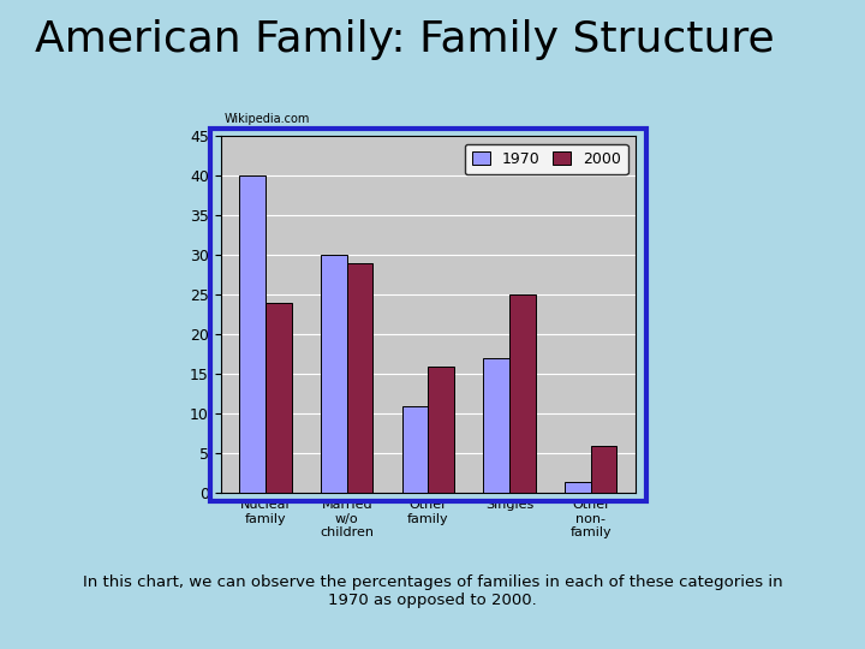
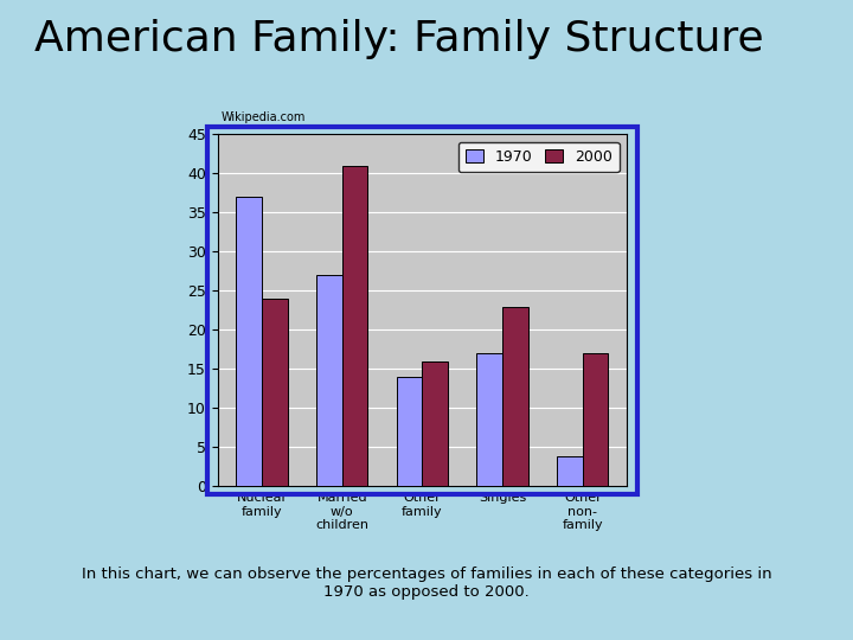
1970/Nuclear family: 40.0 -> 37.0
1970/Married w/o children: 30.0 -> 27.0
2000/Married w/o children: 29 -> 41
1970/Other family: 11.0 -> 14.0
2000/Singles: 25 -> 23
1970/Other non- family: 1.5 -> 3.8
2000/Other non- family: 6 -> 17
